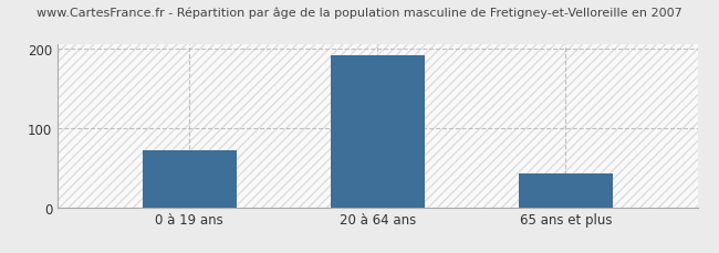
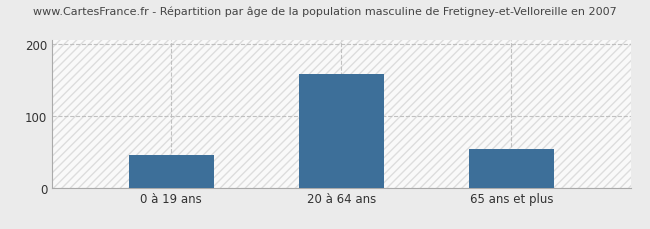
0 à 19 ans: 72 -> 46
20 à 64 ans: 192 -> 158
65 ans et plus: 42 -> 54
